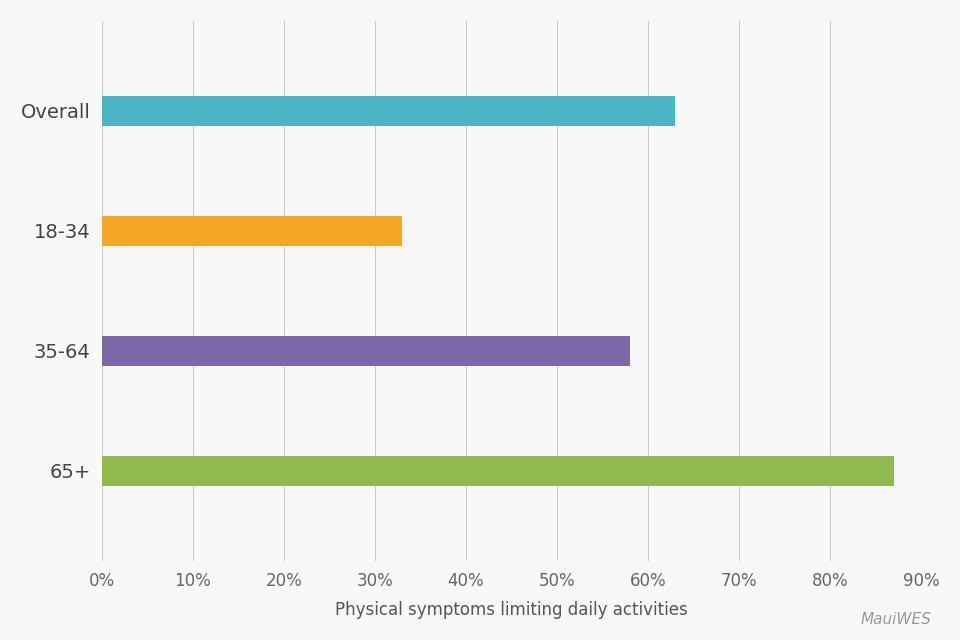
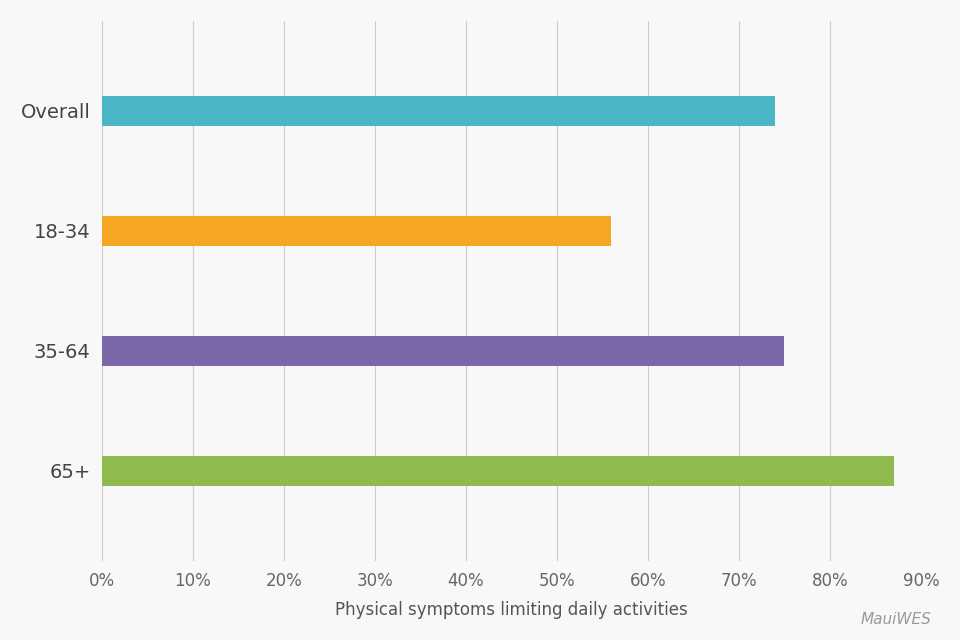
Overall: 63% -> 74%
18-34: 33% -> 56%
35-64: 58% -> 75%
